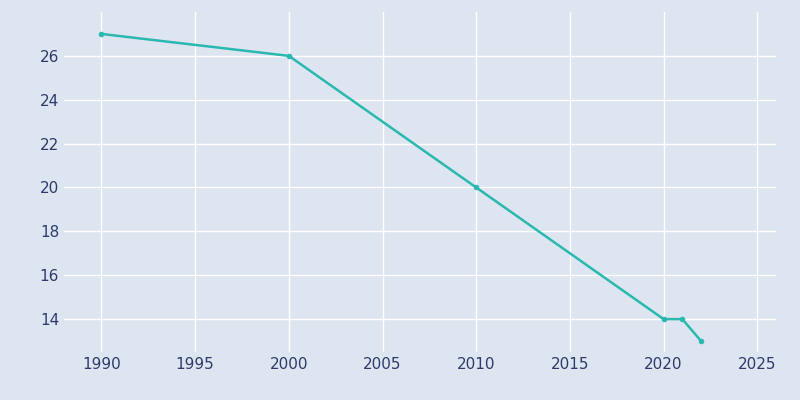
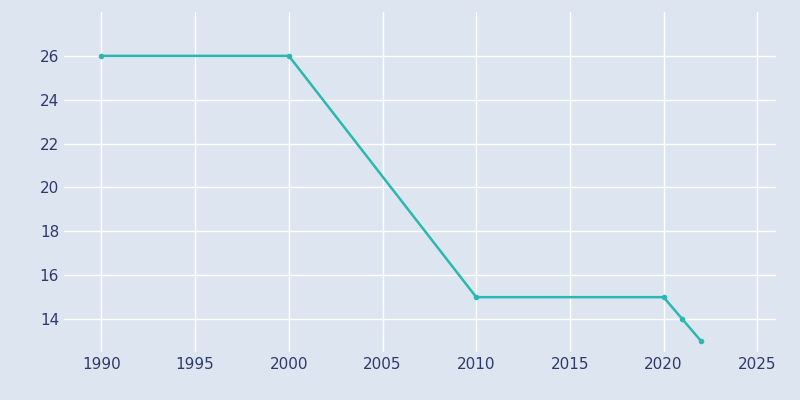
1990: 27 -> 26
2010: 20 -> 15
2020: 14 -> 15
